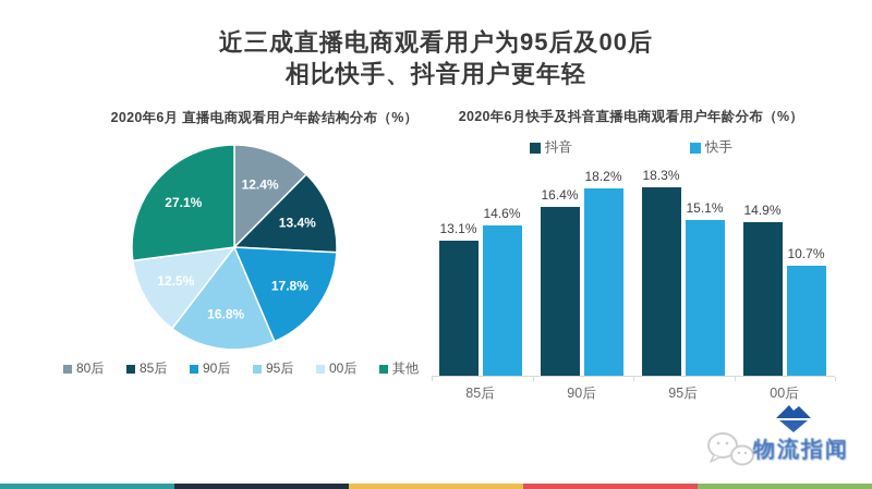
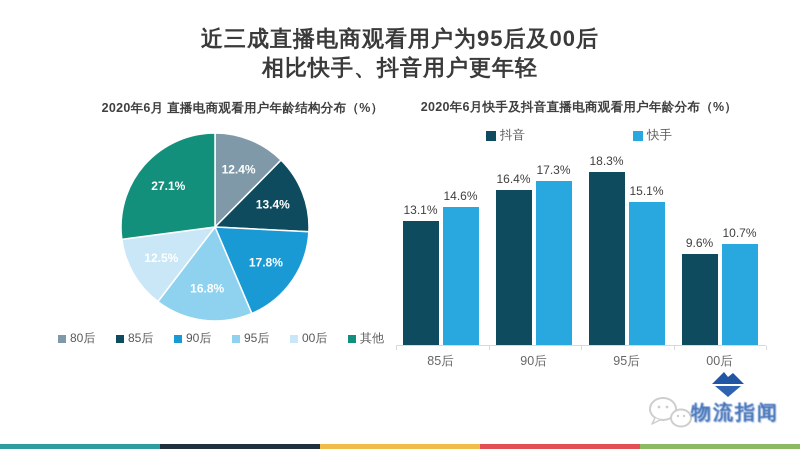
2020年6月快手及抖音直播电商观看用户年龄分布（%）/快手/90后: 18.2% -> 17.3%
2020年6月快手及抖音直播电商观看用户年龄分布（%）/抖音/00后: 14.9% -> 9.6%
